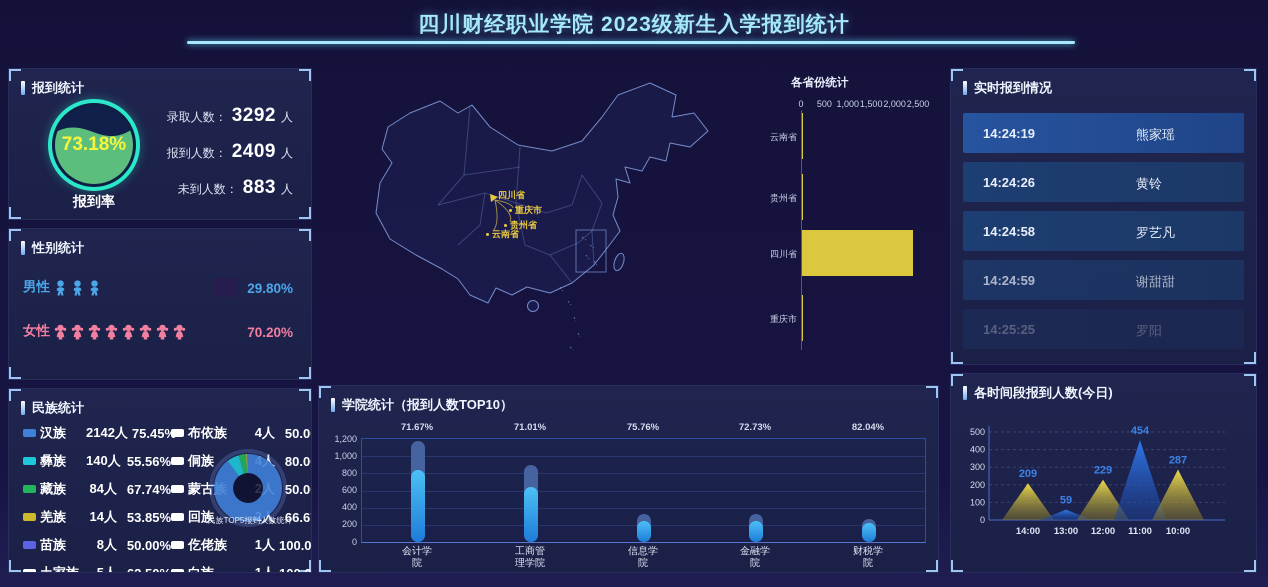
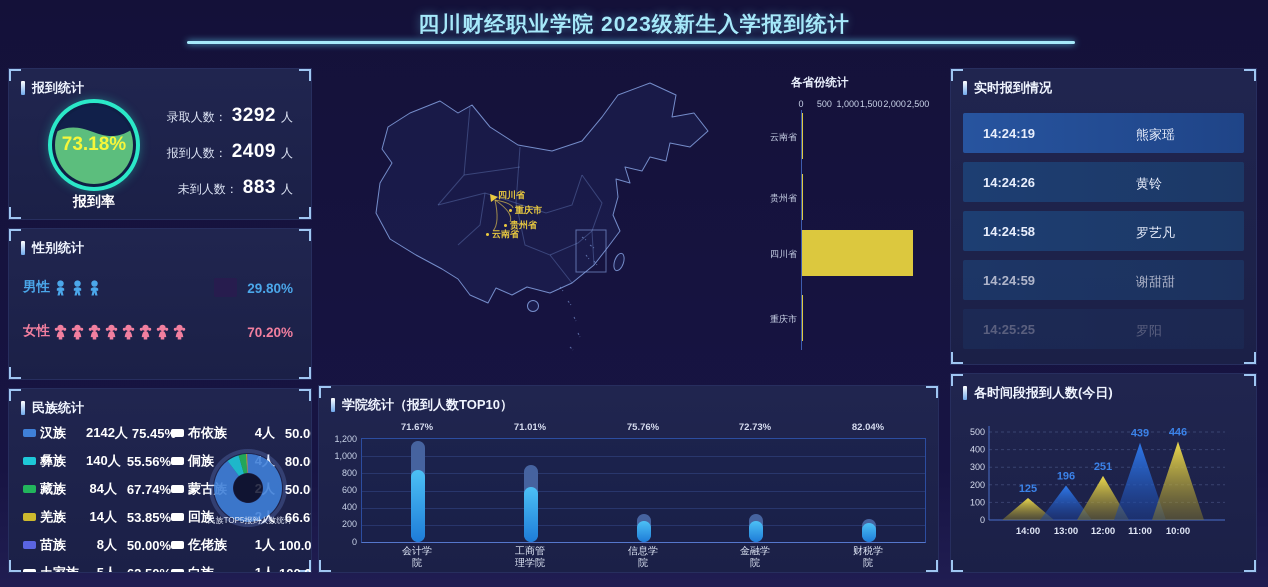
各时间段报到人数(今日)/14:00: 209 -> 125
各时间段报到人数(今日)/13:00: 59 -> 196
各时间段报到人数(今日)/12:00: 229 -> 251
各时间段报到人数(今日)/11:00: 454 -> 439
各时间段报到人数(今日)/10:00: 287 -> 446
